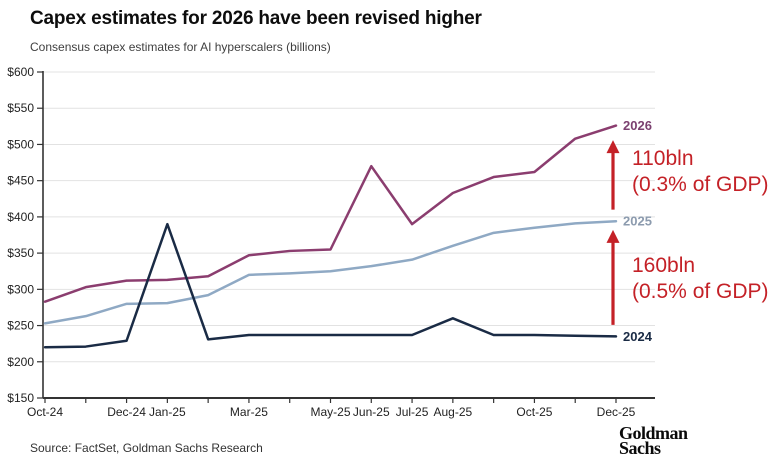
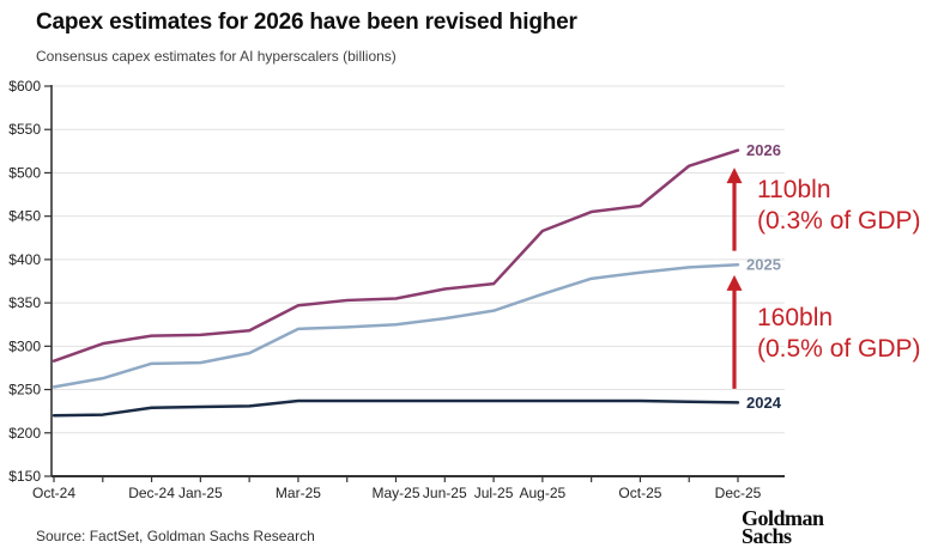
2024/Jan-25: $390 -> $230
2026/Jun-25: $470 -> $370
2026/Jul-25: $390 -> $370
2024/Aug-25: $260 -> $240
